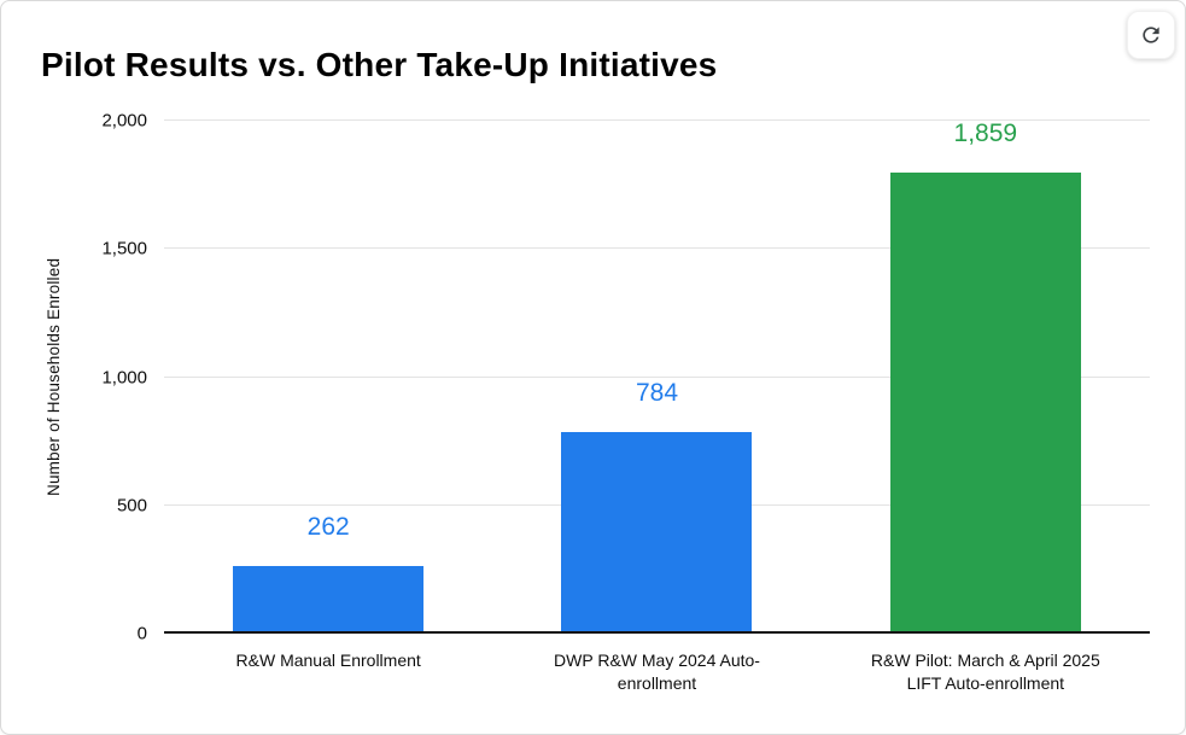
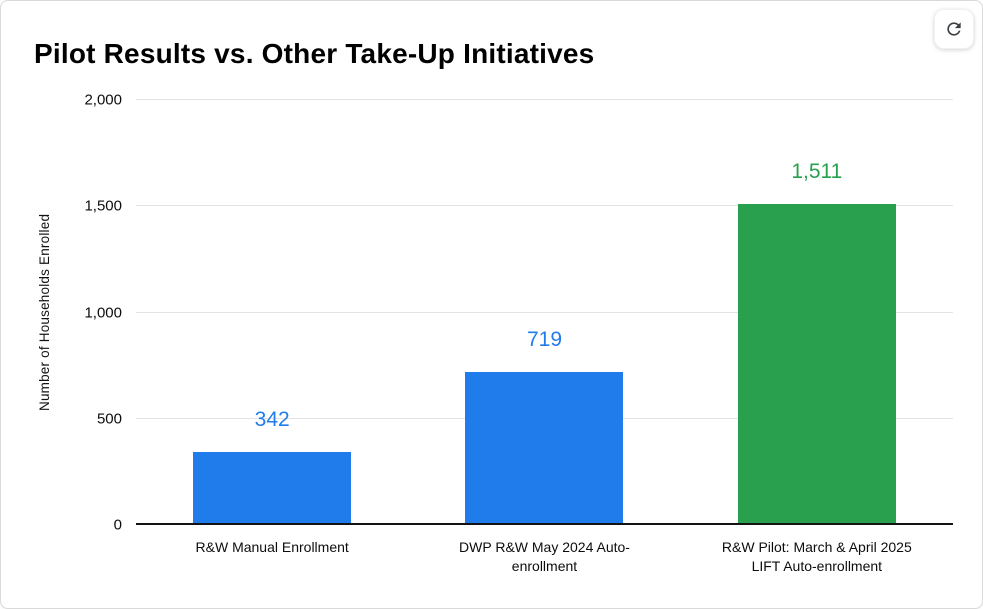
R&W Manual Enrollment: 262 -> 342
DWP R&W May 2024 Auto- enrollment: 784 -> 719
R&W Pilot: March & April 2025 LIFT Auto-enrollment: 1,859 -> 1,511
